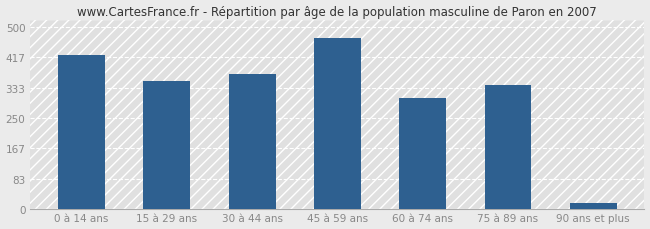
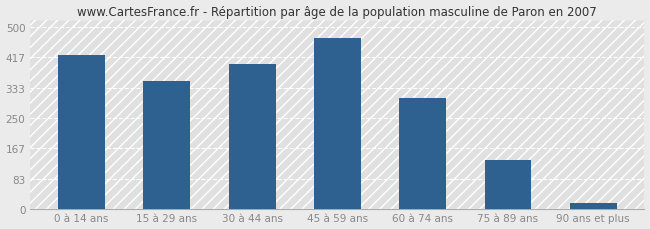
30 à 44 ans: 370 -> 400
75 à 89 ans: 340 -> 135
